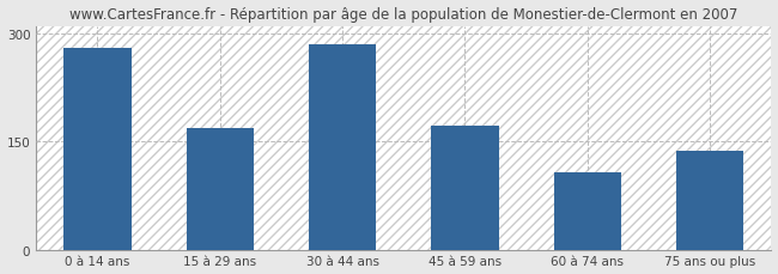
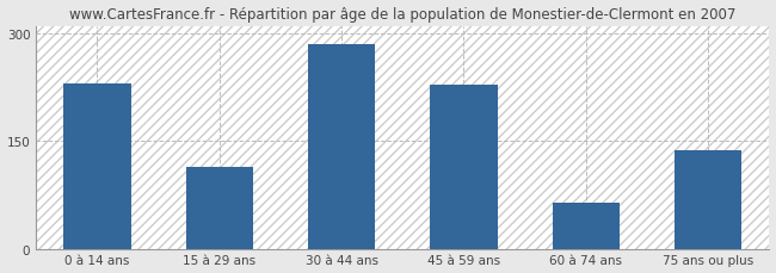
0 à 14 ans: 280 -> 230
15 à 29 ans: 168 -> 114
45 à 59 ans: 171 -> 228
60 à 74 ans: 107 -> 64
